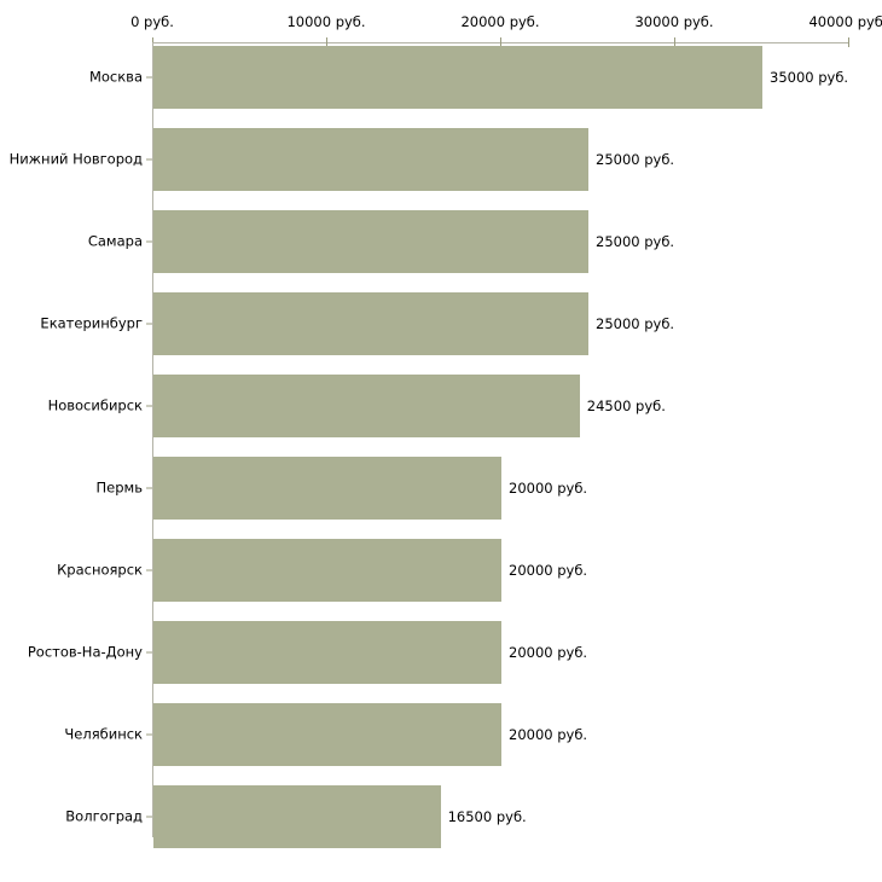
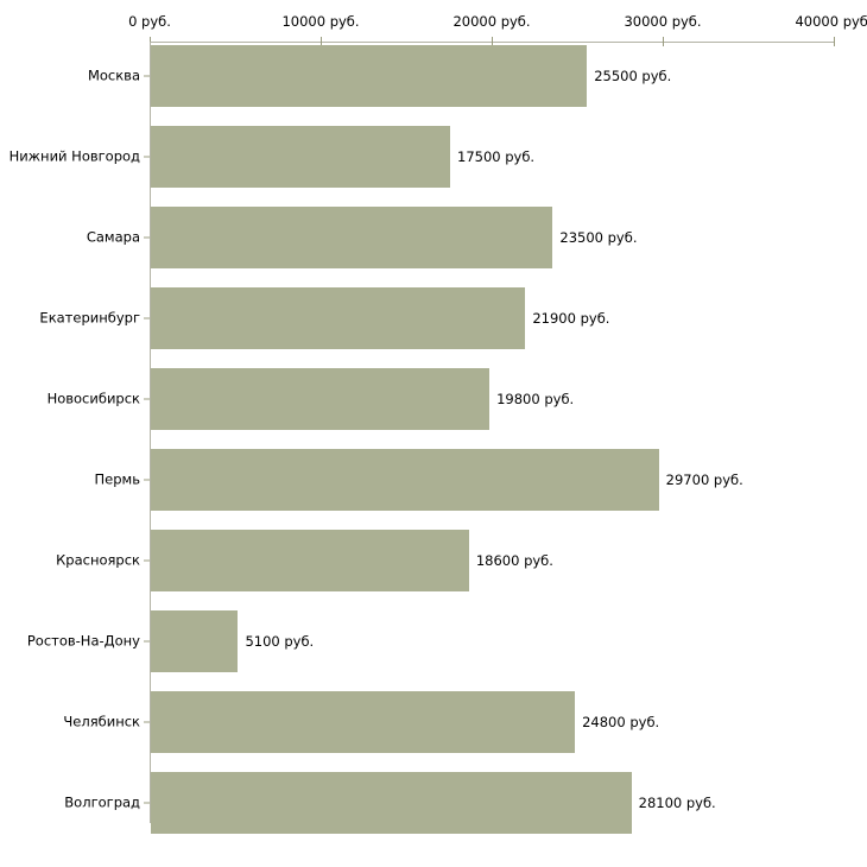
Москва: 35000 -> 25500
Нижний Новгород: 25000 -> 17500
Самара: 25000 -> 23500
Екатеринбург: 25000 -> 21900
Новосибирск: 24500 -> 19800
Пермь: 20000 -> 29700
Красноярск: 20000 -> 18600
Ростов-На-Дону: 20000 -> 5100
Челябинск: 20000 -> 24800
Волгоград: 16500 -> 28100
